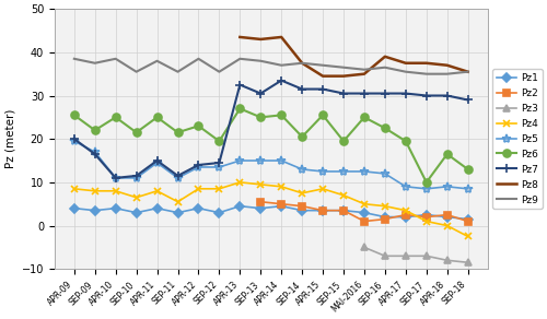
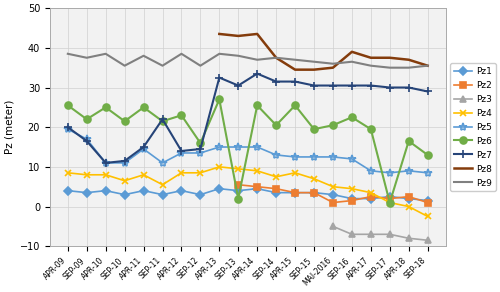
Pz7/SEP-11: 11.5 -> 22.0
Pz6/SEP-12: 19.5 -> 16.0
Pz6/SEP-13: 25.0 -> 2.0
Pz6/MAI-2016: 25.0 -> 20.5
Pz6/SEP-17: 10.0 -> 1.0
